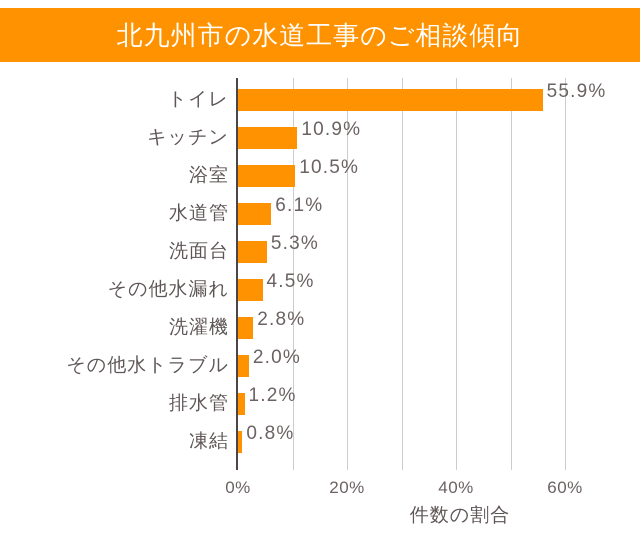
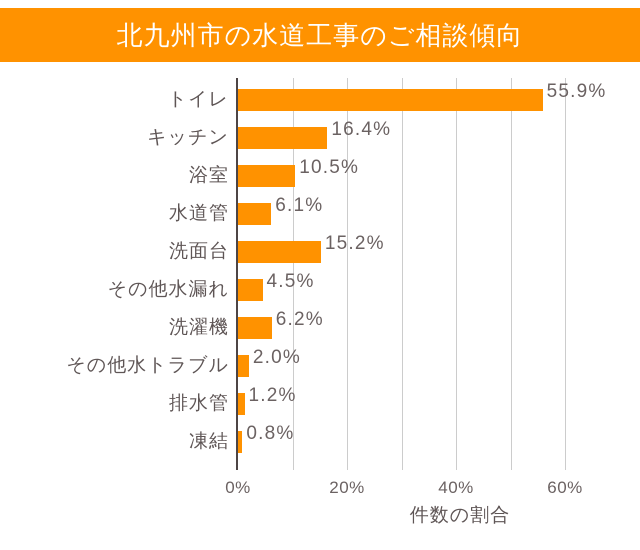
キッチン: 10.9% -> 16.4%
洗面台: 5.3% -> 15.2%
洗濯機: 2.8% -> 6.2%
